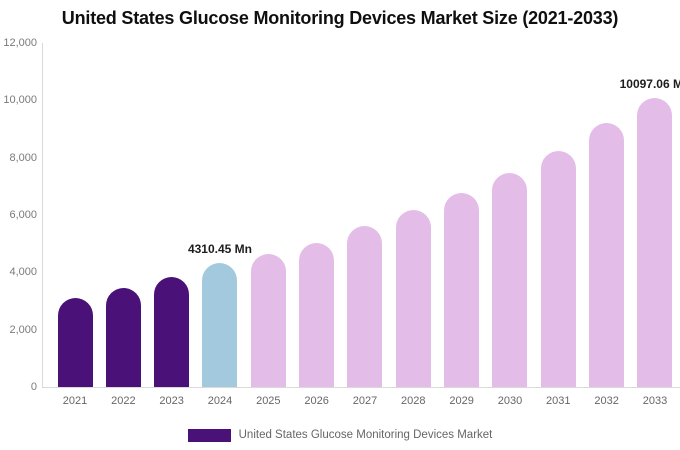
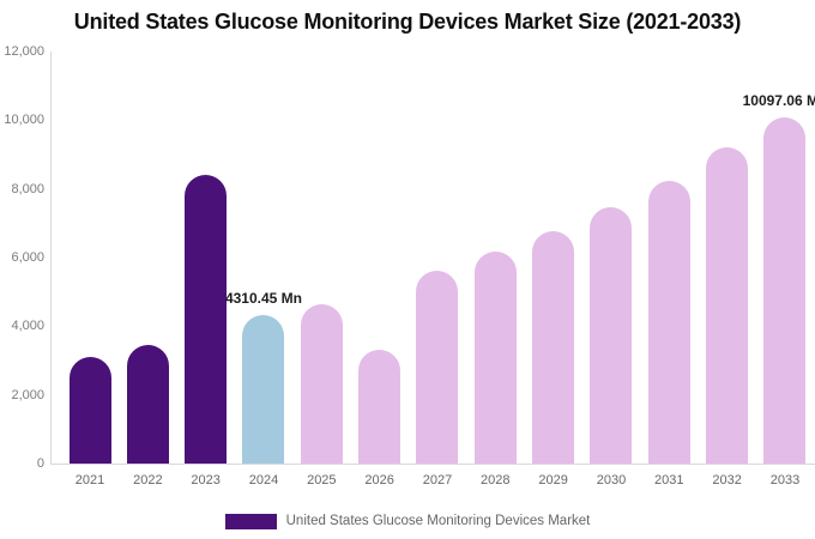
2023: 3800 -> 8400
2026: 5000 -> 3300
